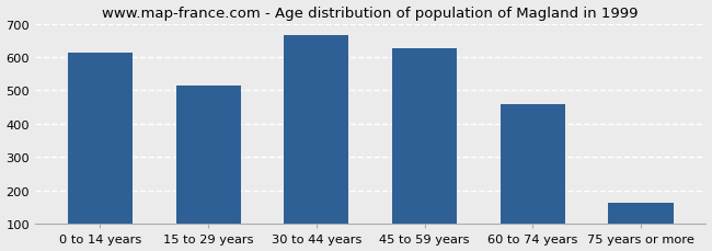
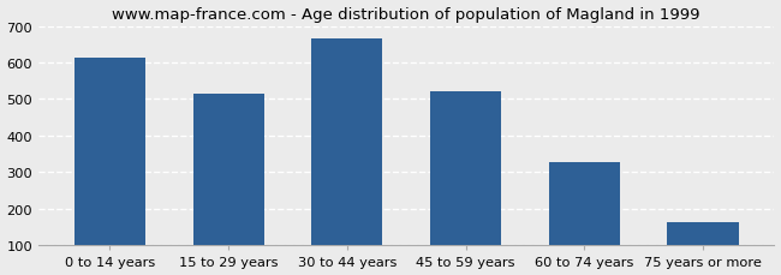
45 to 59 years: 625 -> 520
60 to 74 years: 460 -> 329
